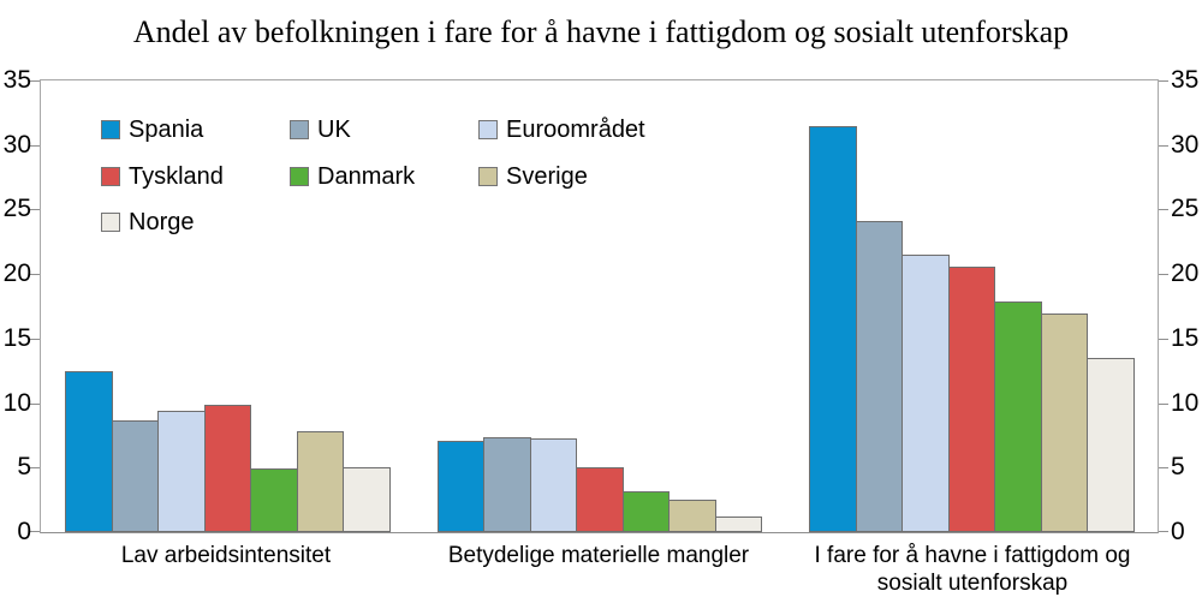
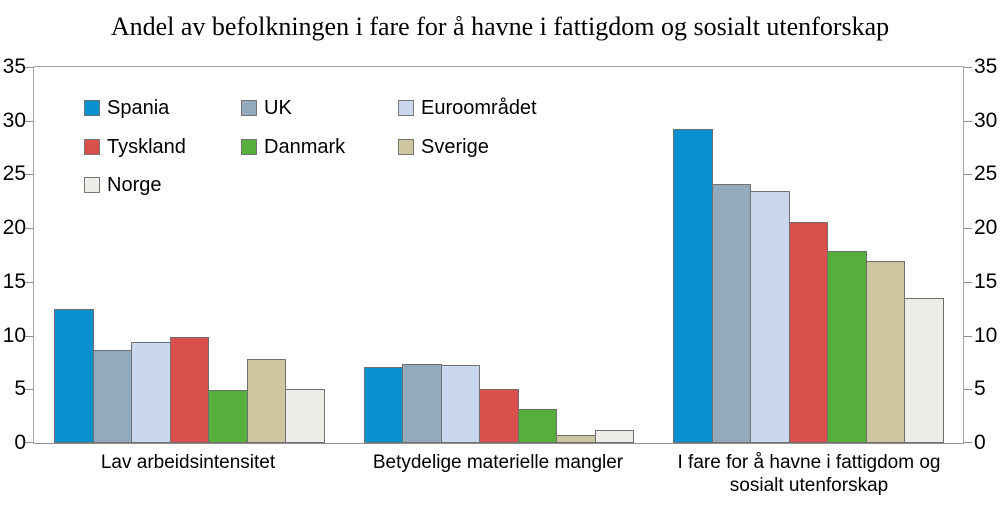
Sverige/Betydelige materielle mangler: 2.5 -> 0.7
Spania/I fare for å havne i fattigdom og sosialt utenforskap: 31.5 -> 29.2
Euroområdet/I fare for å havne i fattigdom og sosialt utenforskap: 21.5 -> 23.5
